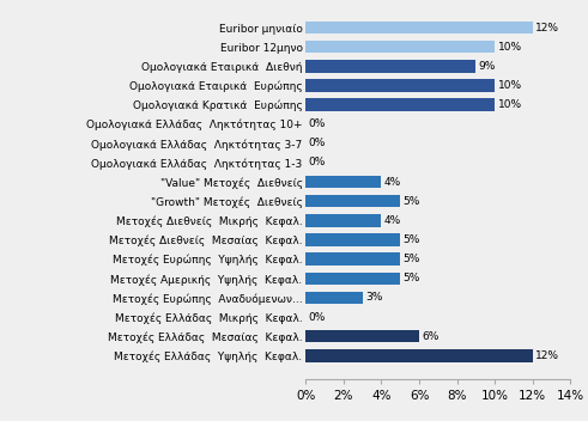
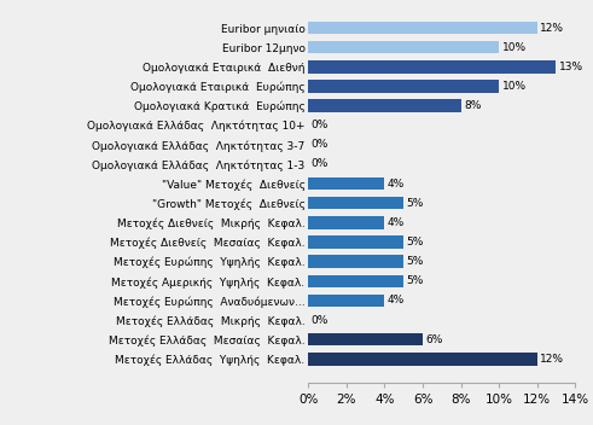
Ομολογιακά Εταιρικά Διεθνή: 9% -> 13%
Ομολογιακά Κρατικά Ευρώπης: 10% -> 8%
Μετοχές Ευρώπης Αναδυόμενων...: 3% -> 4%
